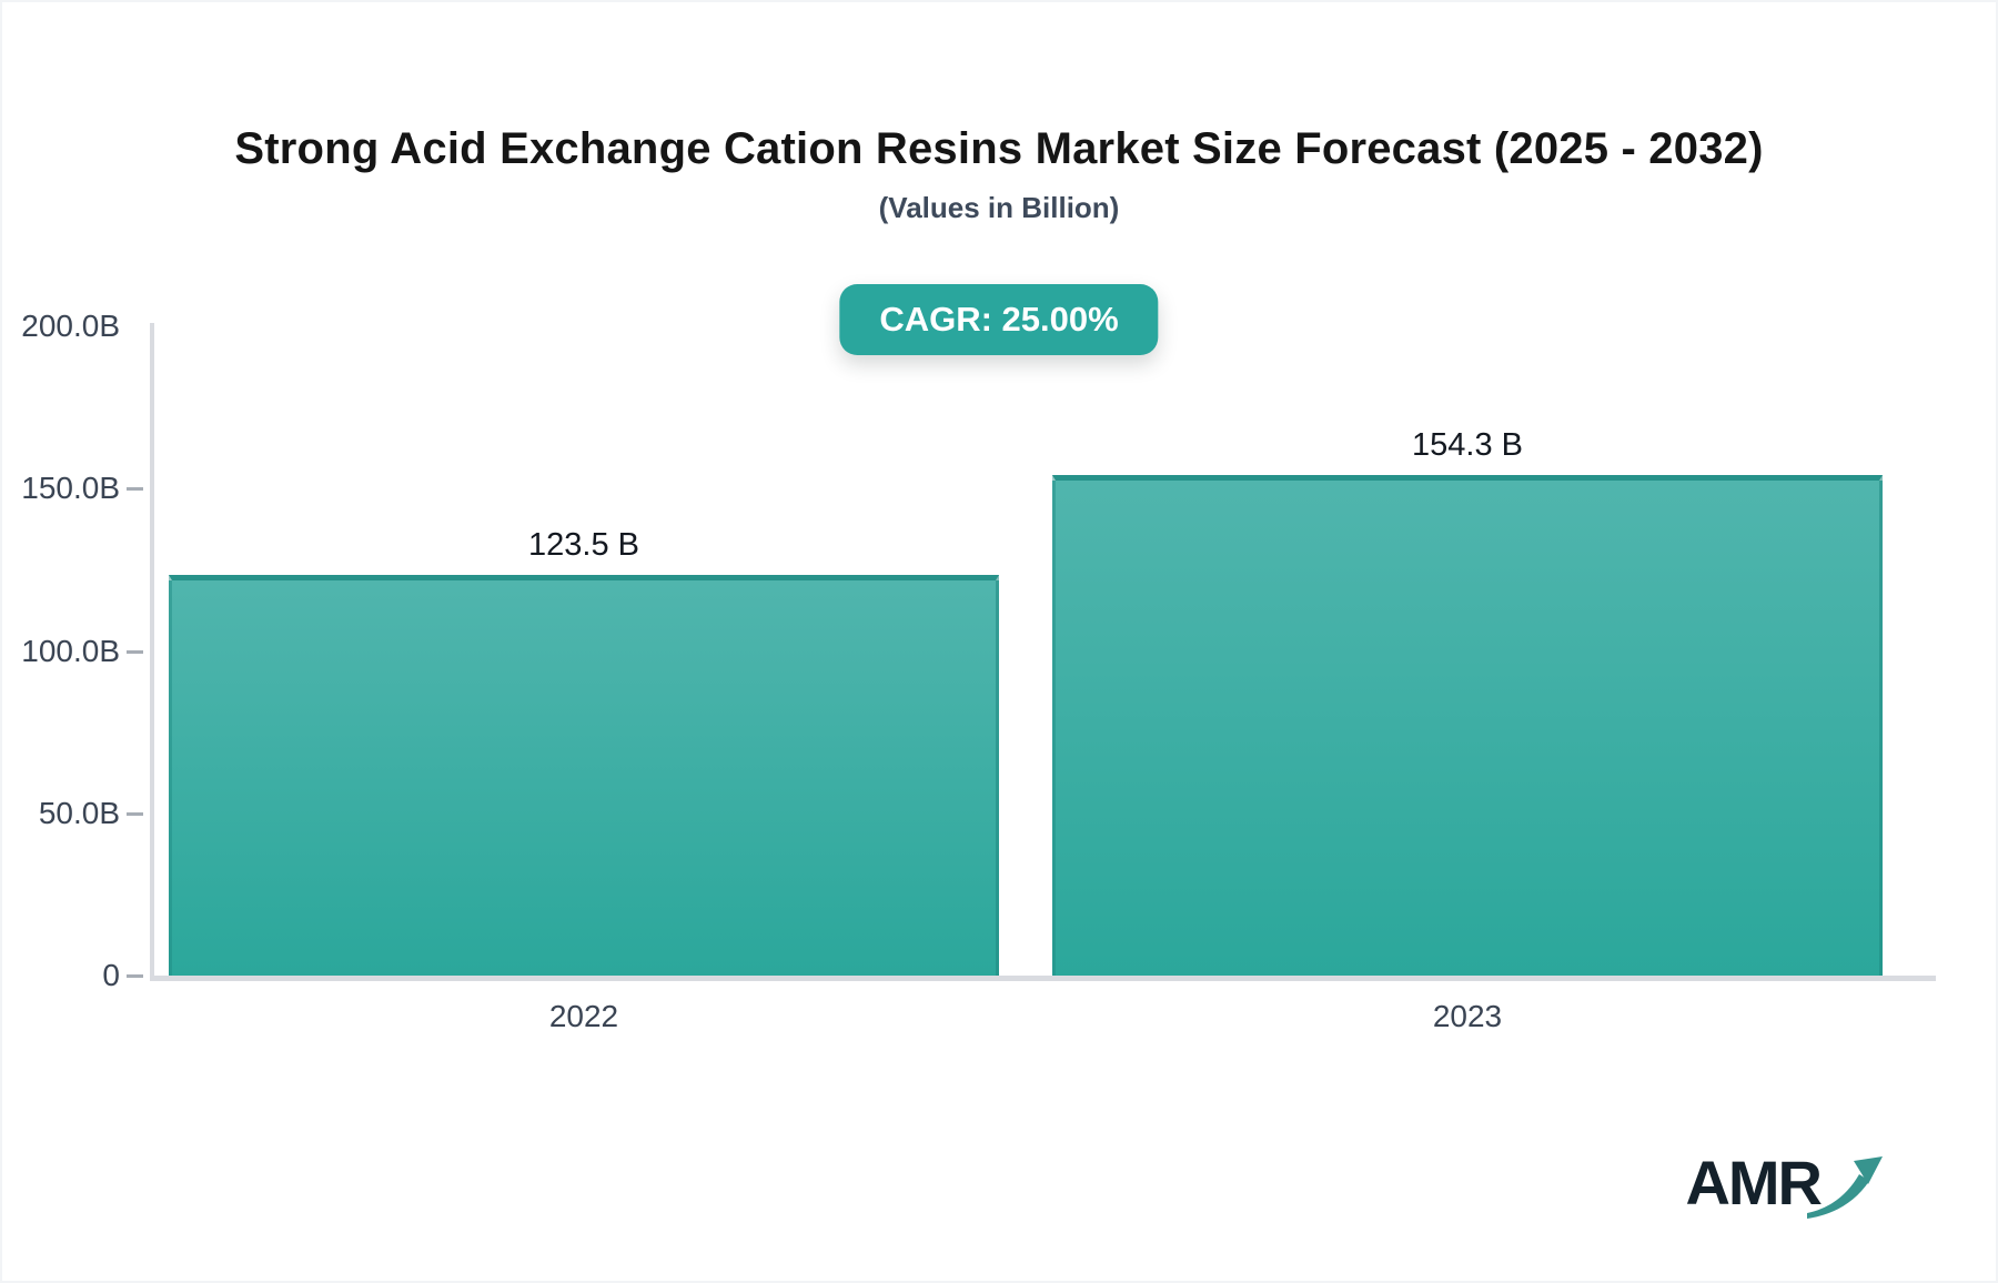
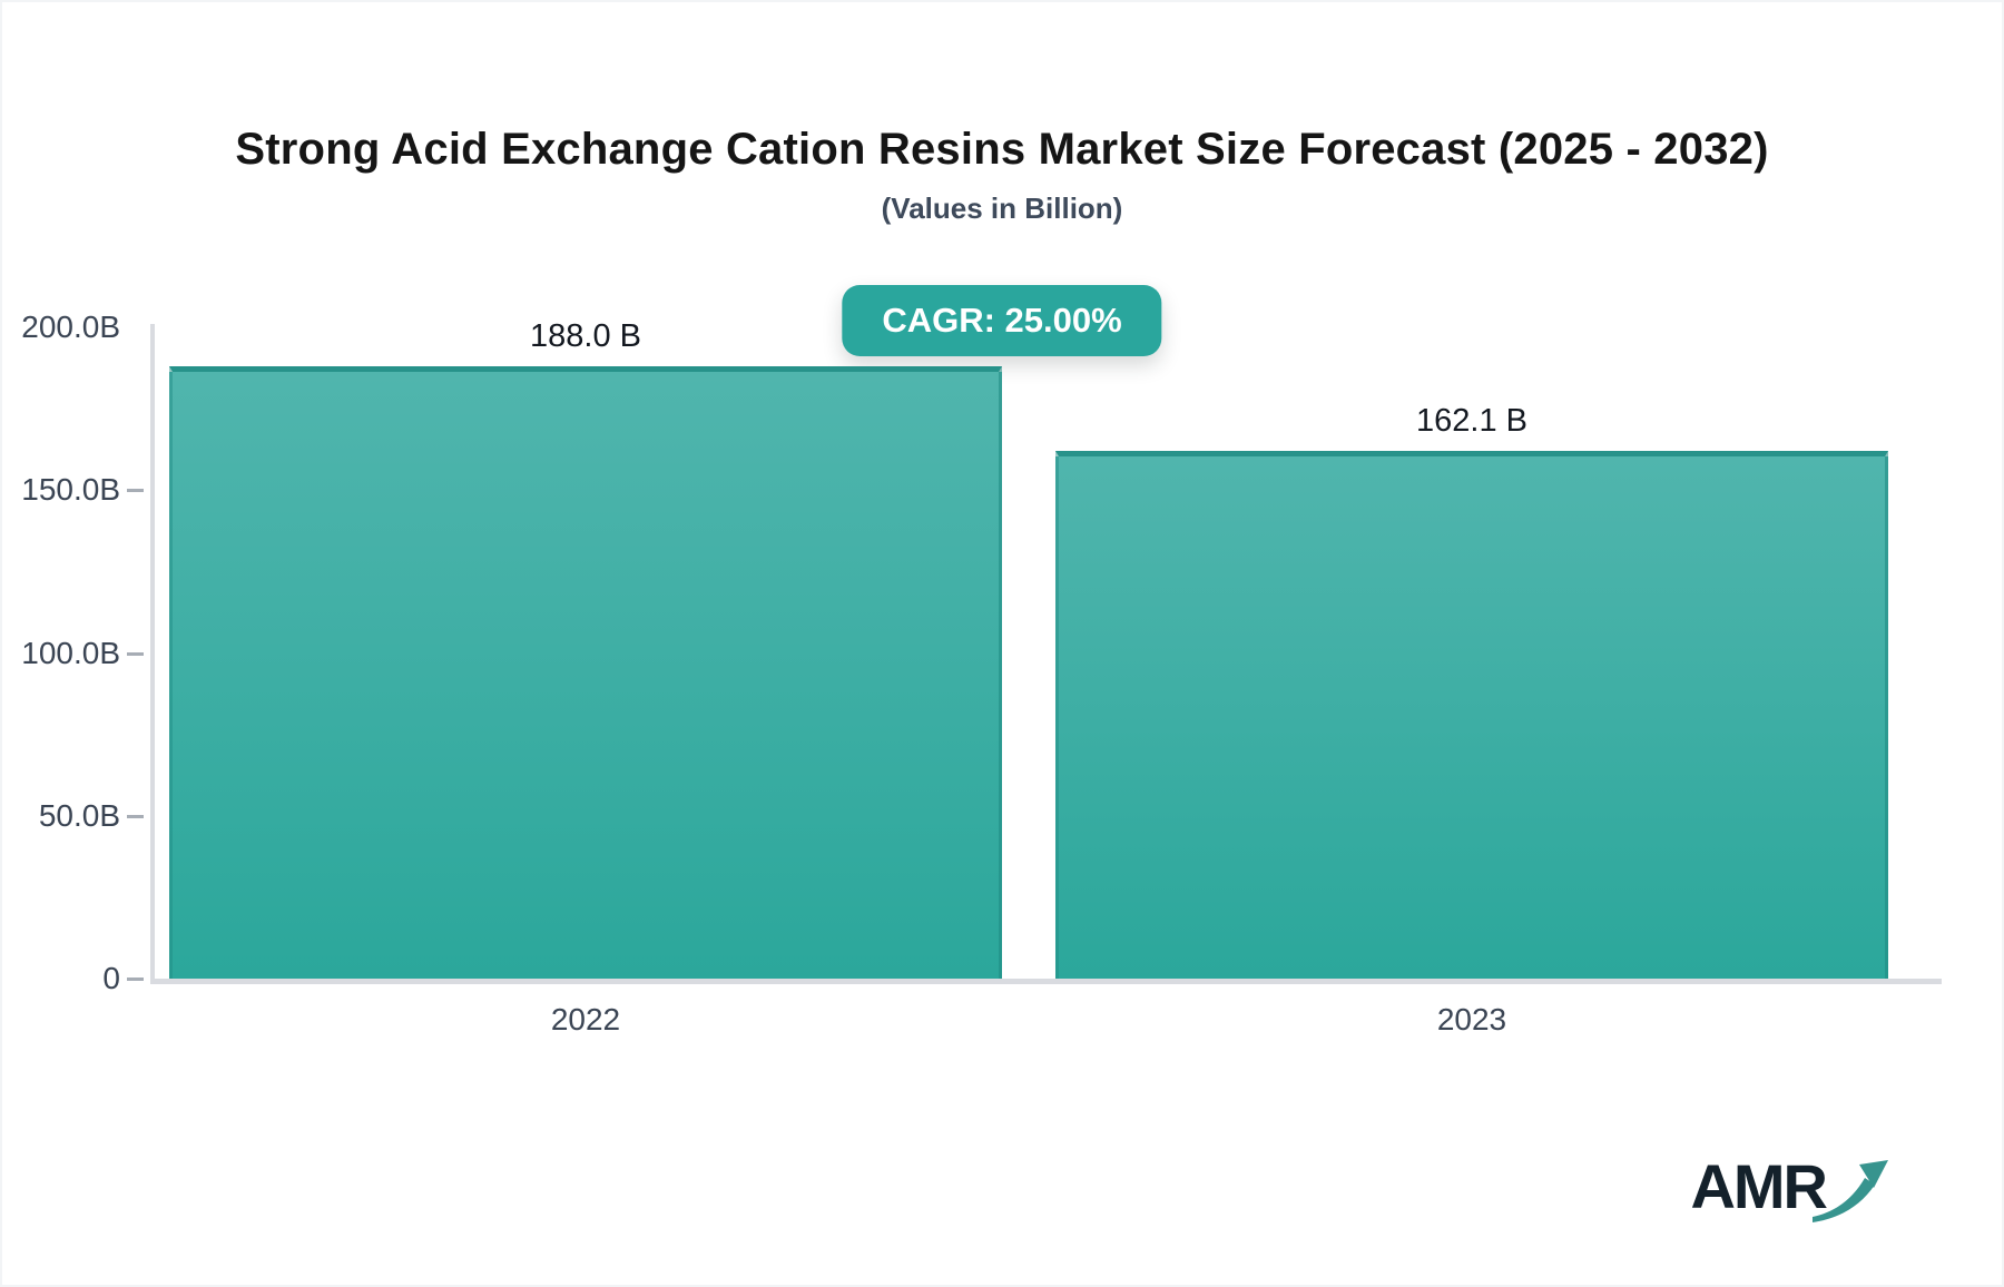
2022: 123.5 -> 188.0
2023: 154.3 -> 162.1
